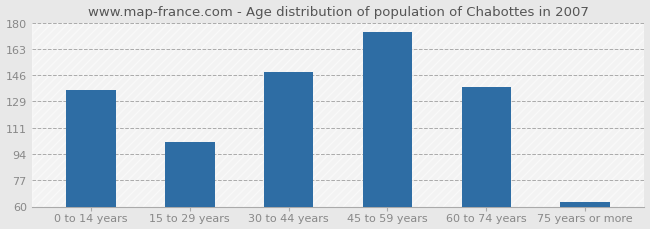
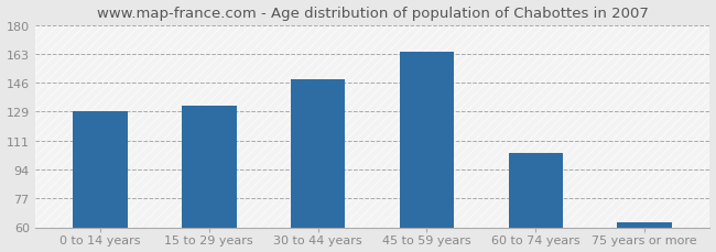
0 to 14 years: 136 -> 129
15 to 29 years: 102 -> 132
45 to 59 years: 174 -> 164
60 to 74 years: 138 -> 104
